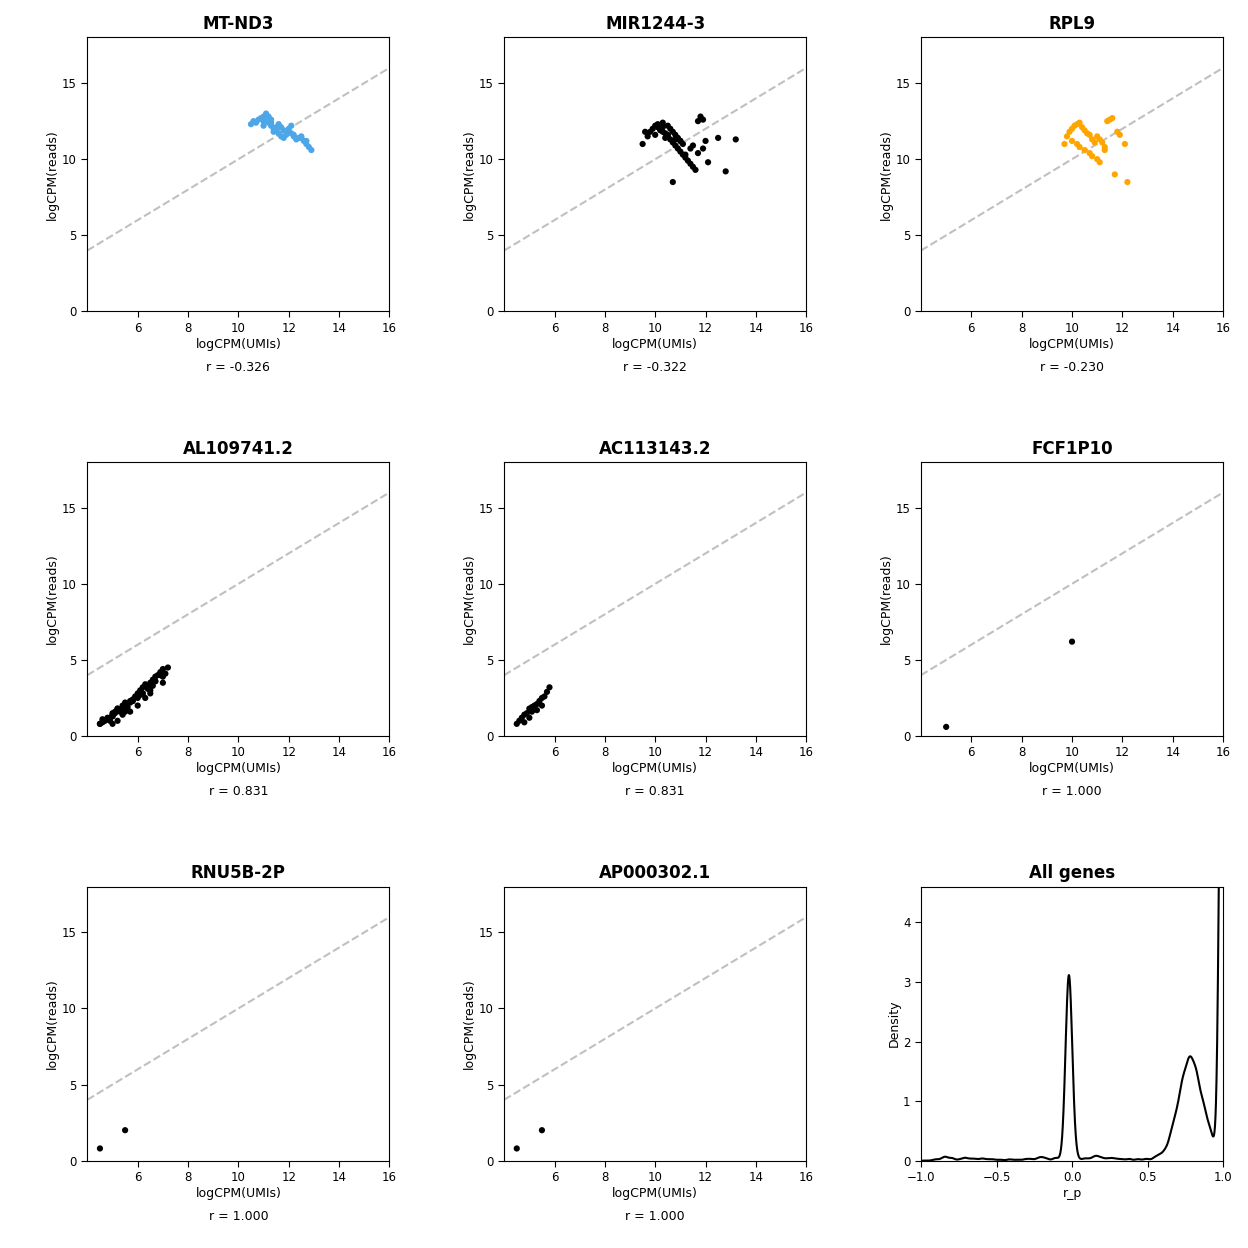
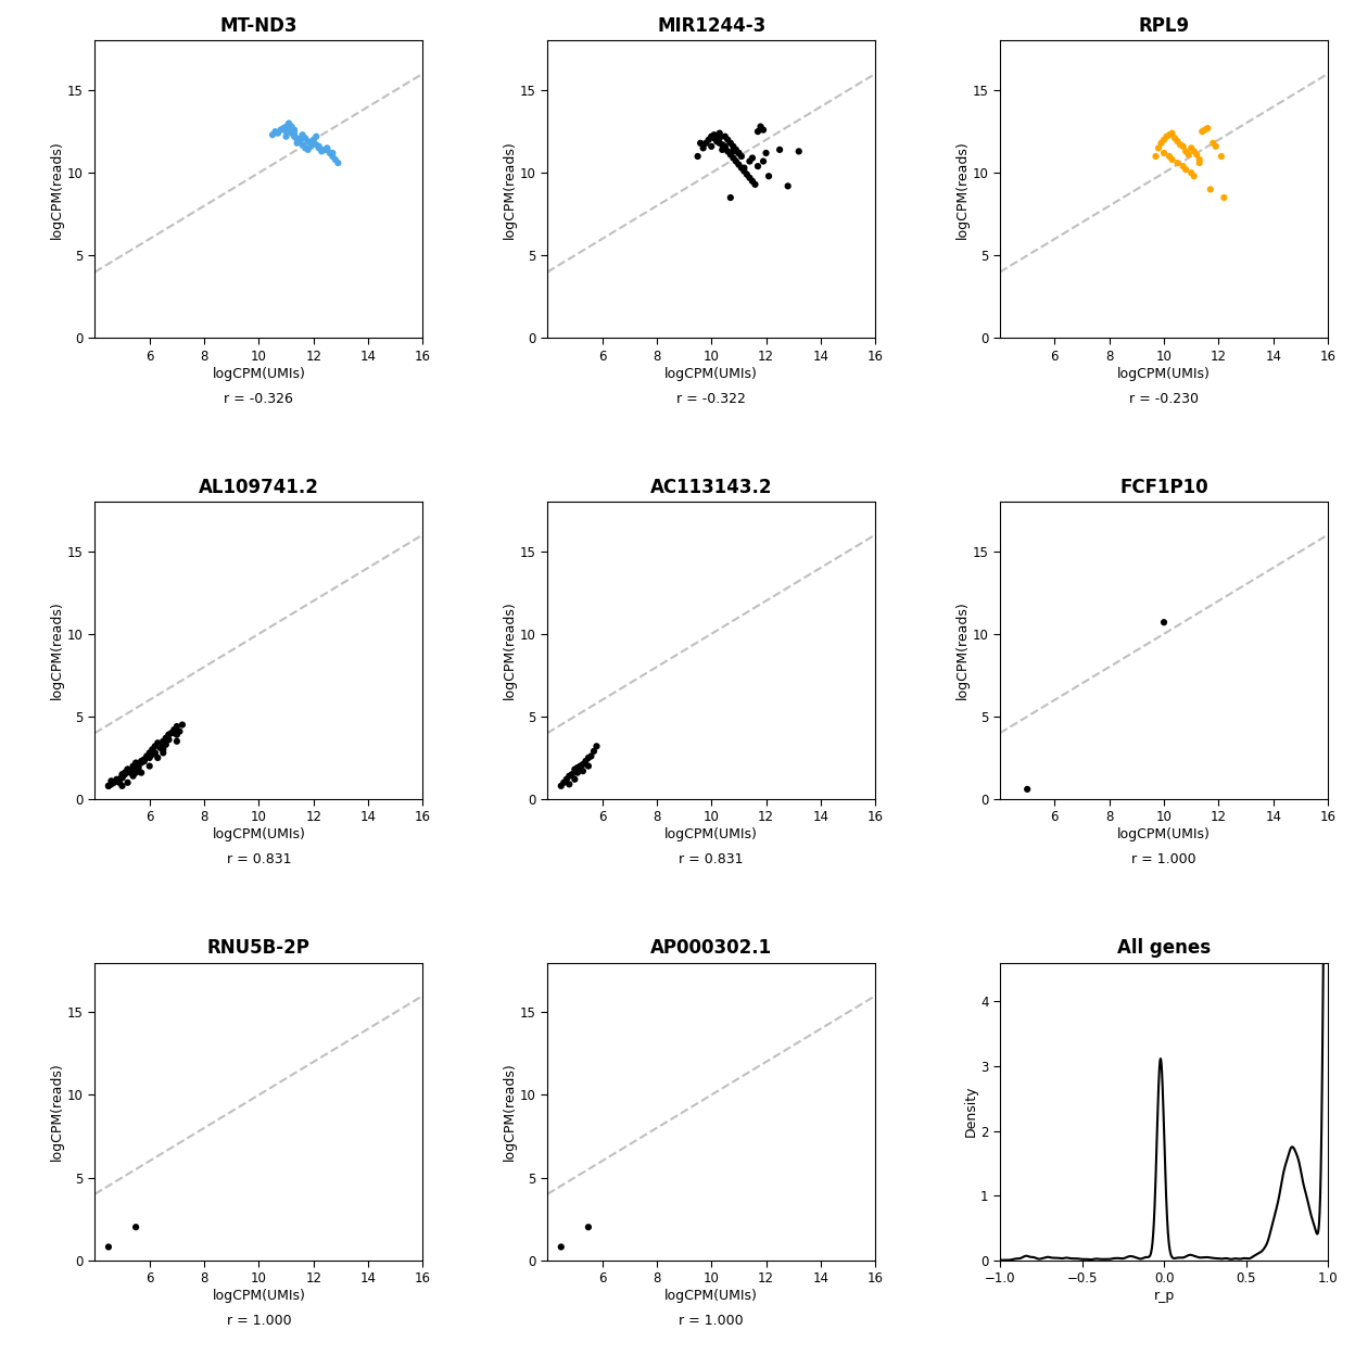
FCF1P10/10: 6.2 -> 10.7
